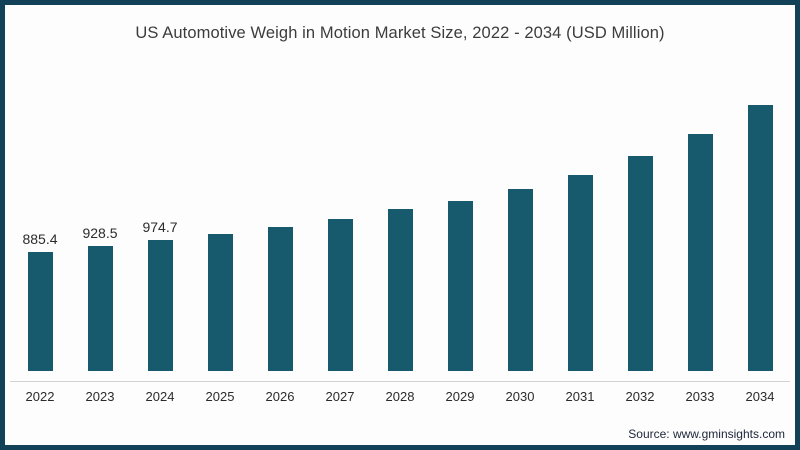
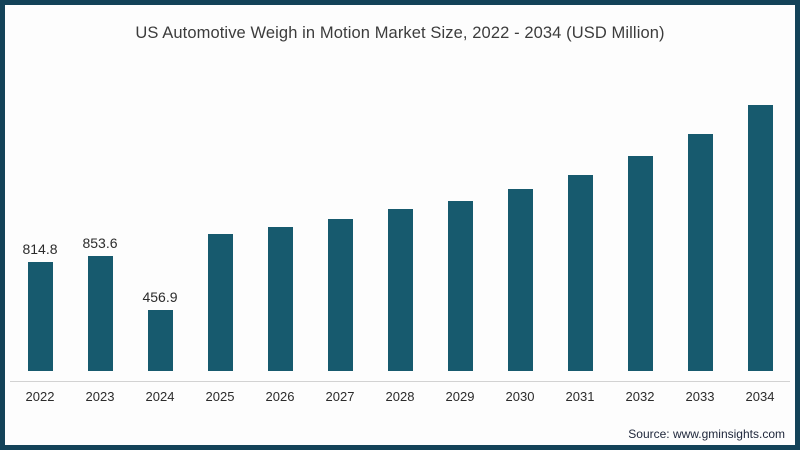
2022: 885.4 -> 814.8
2023: 928.5 -> 853.6
2024: 974.7 -> 456.9
